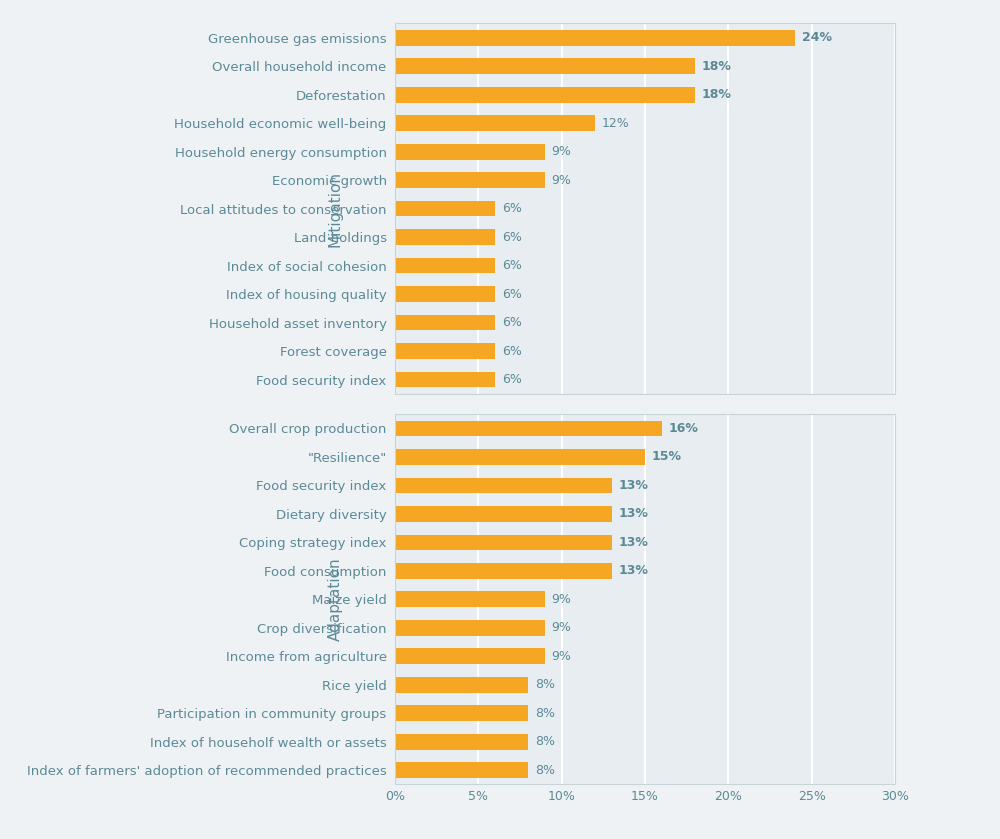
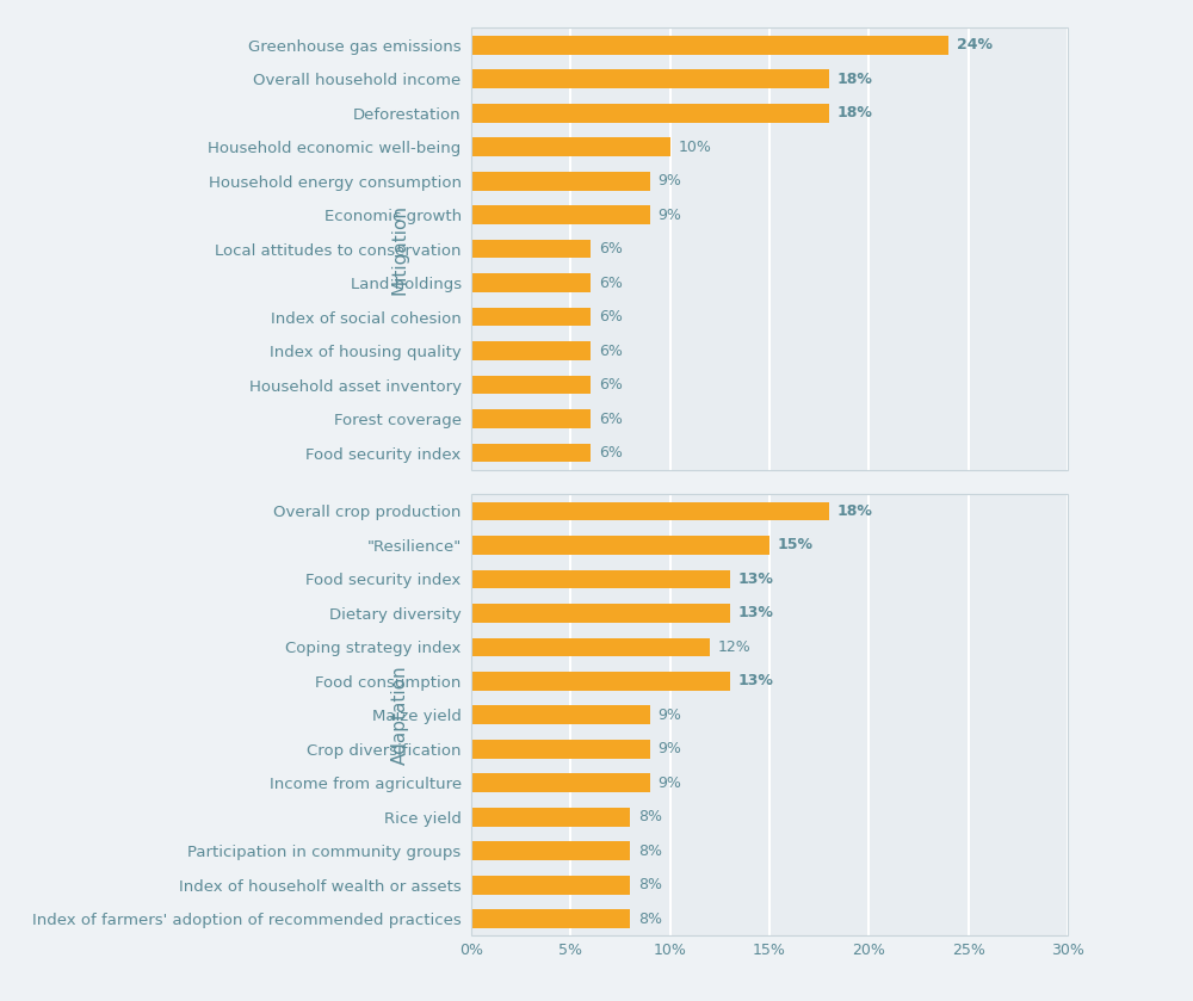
Household economic well-being: 12% -> 10%
Overall crop production: 16% -> 18%
Coping strategy index: 13% -> 12%
